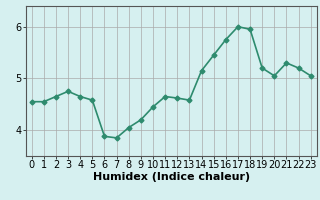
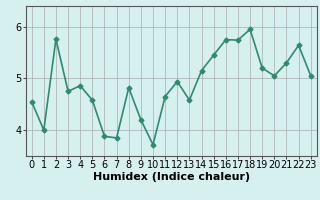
1: 4.55 -> 4.00
2: 4.65 -> 5.76
4: 4.65 -> 4.86
8: 4.05 -> 4.82
10: 4.45 -> 3.72
12: 4.62 -> 4.94
17: 6.00 -> 5.74
22: 5.20 -> 5.64
